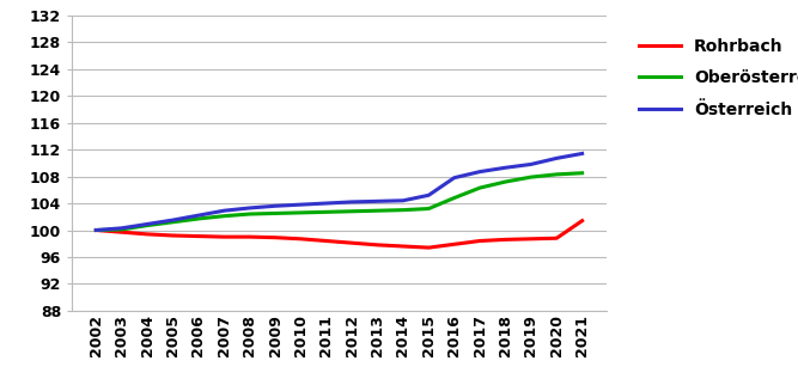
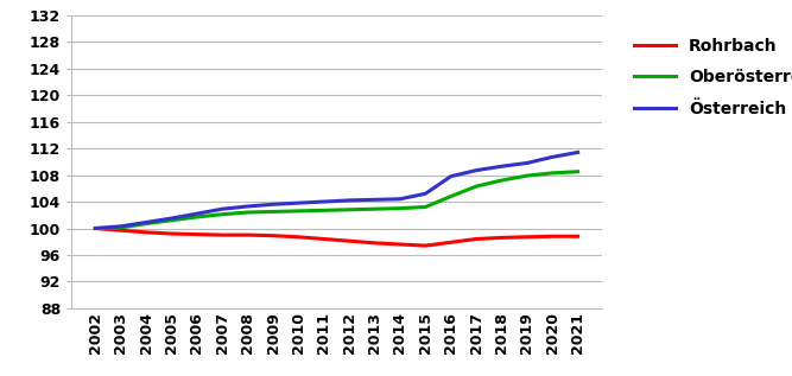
Rohrbach/2021: 101.4 -> 98.8
